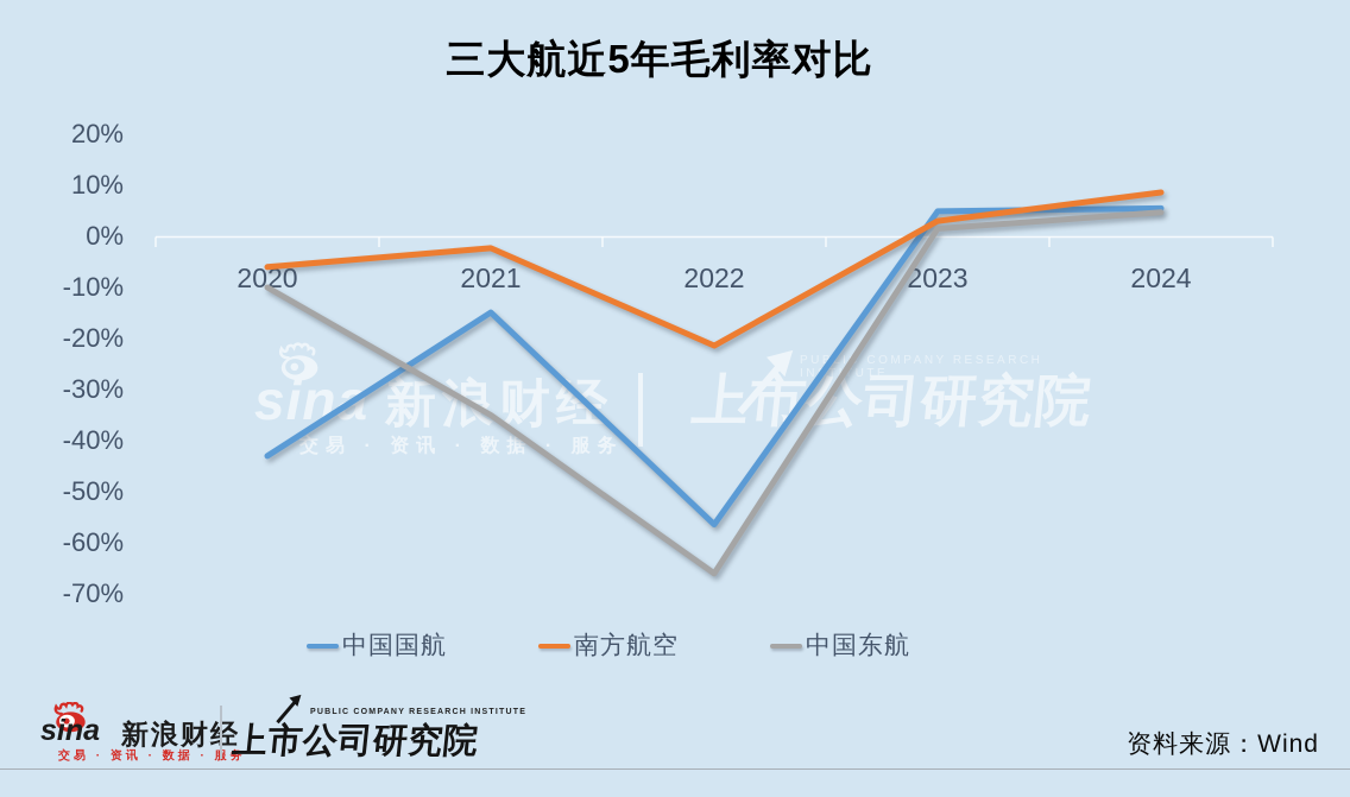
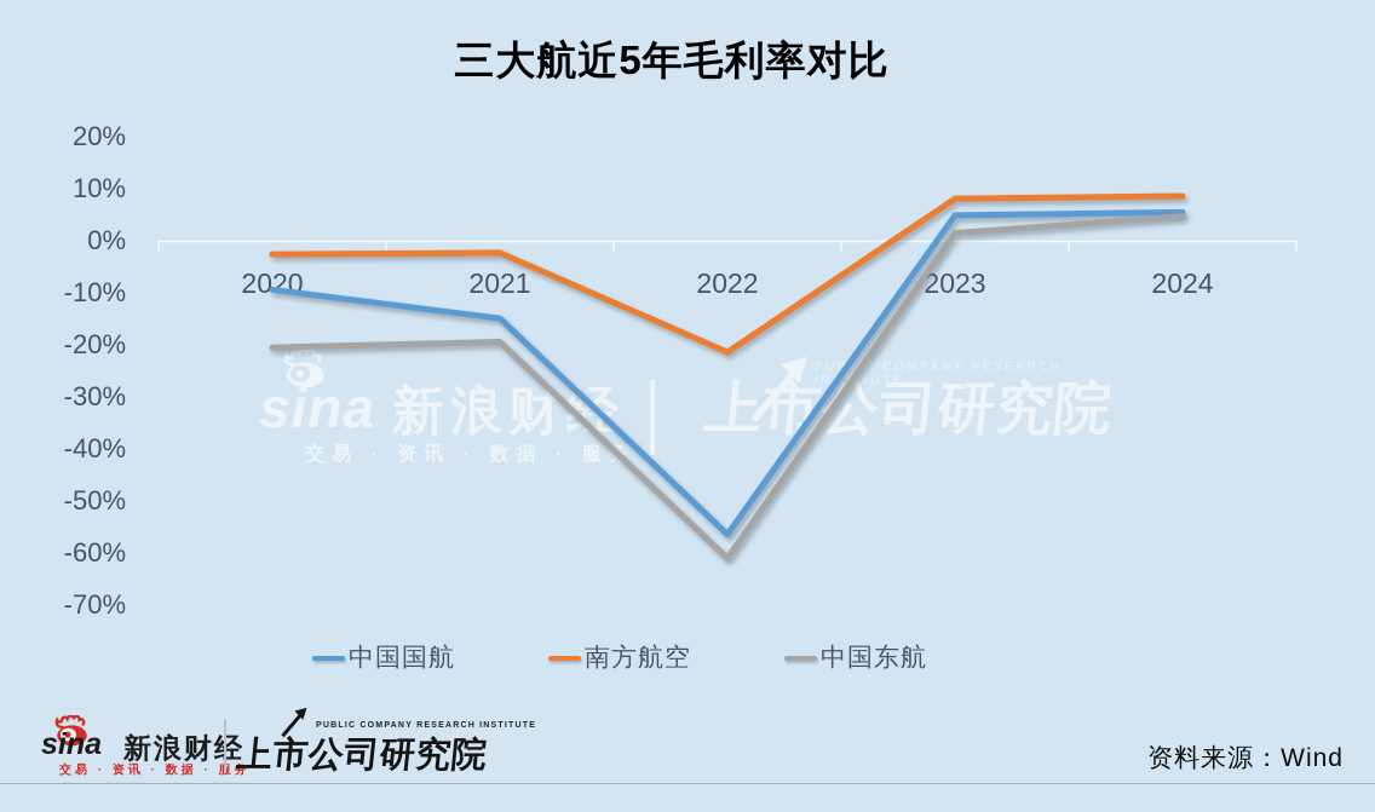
中国国航/2020: -43% -> -9%
南方航空/2020: -6% -> -3%
中国东航/2020: -10% -> -20%
中国东航/2021: -35% -> -19%
中国东航/2022: -66% -> -61%
南方航空/2023: 3% -> 8%
